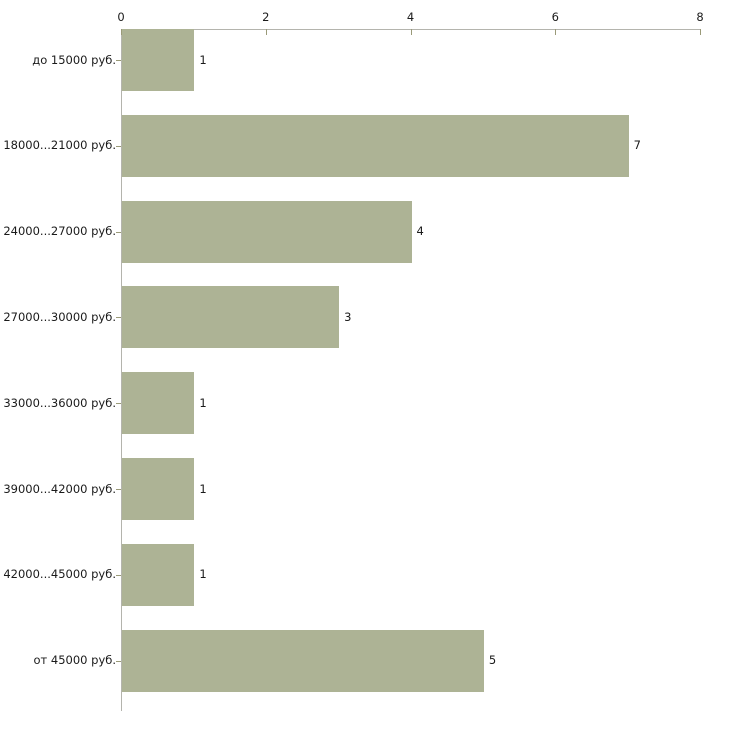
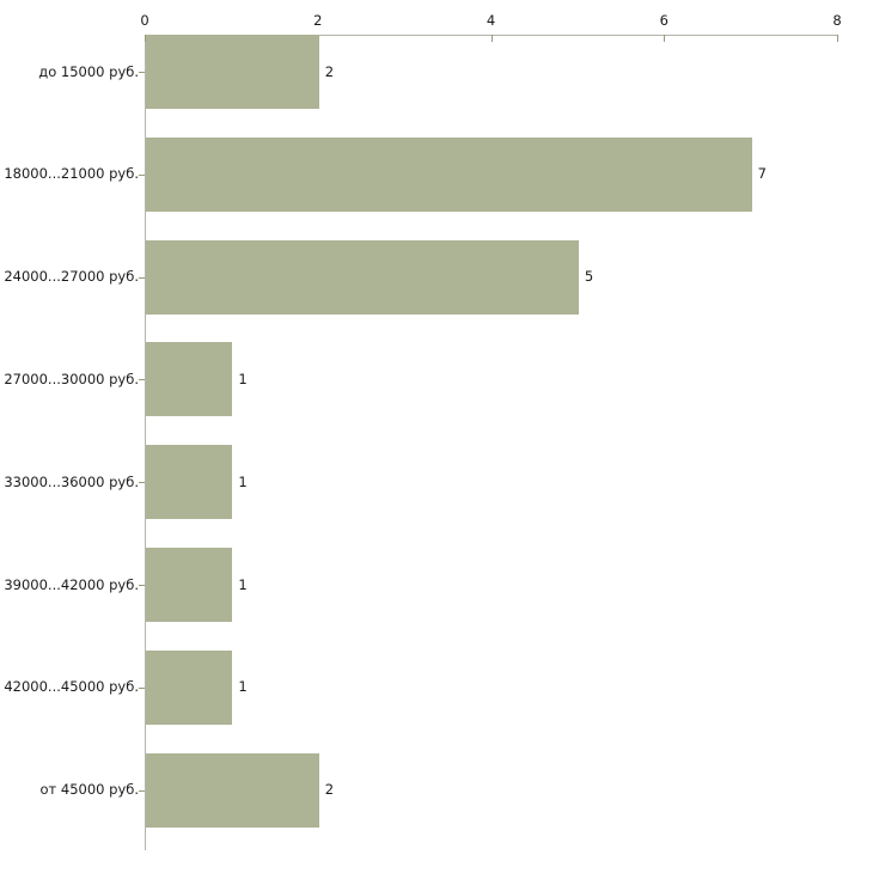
до 15000 руб.: 1 -> 2
24000...27000 руб.: 4 -> 5
27000...30000 руб.: 3 -> 1
от 45000 руб.: 5 -> 2
